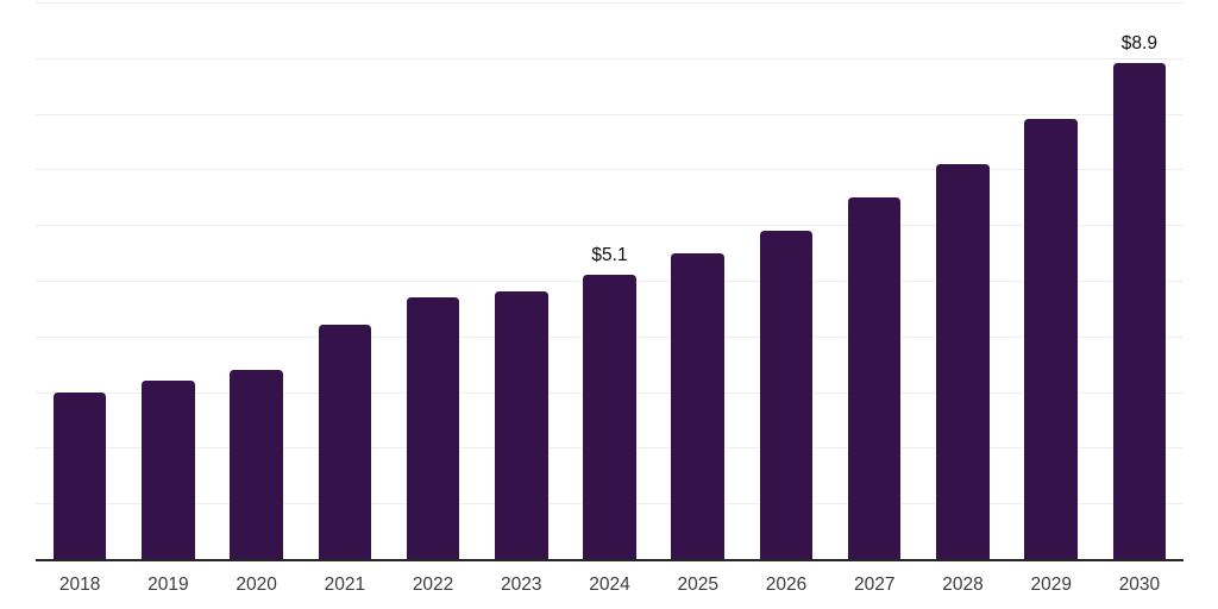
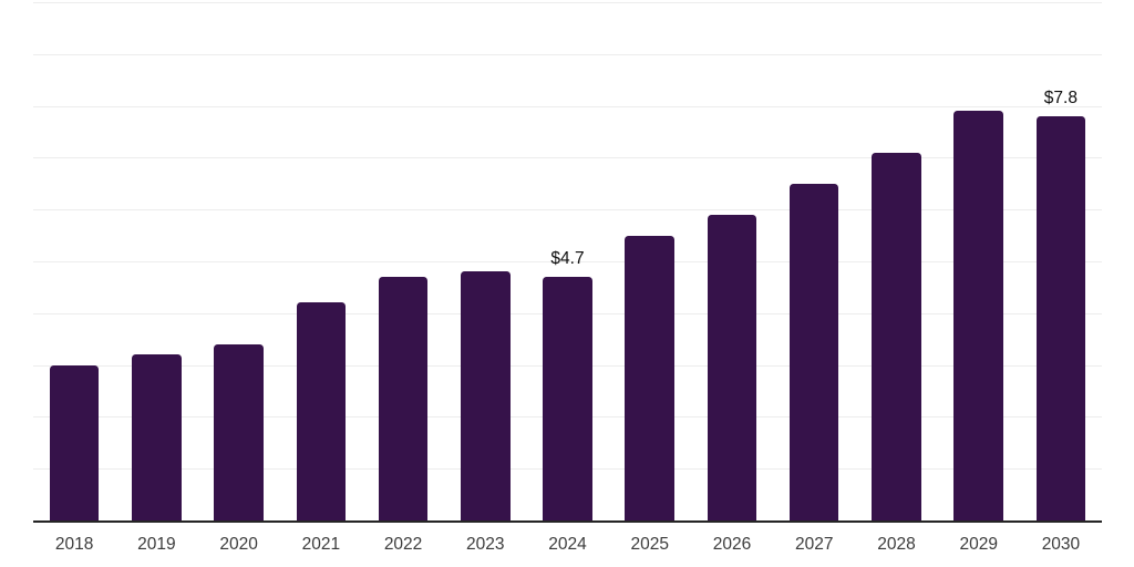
2024: $5.1 -> $4.7
2030: $8.9 -> $7.8
